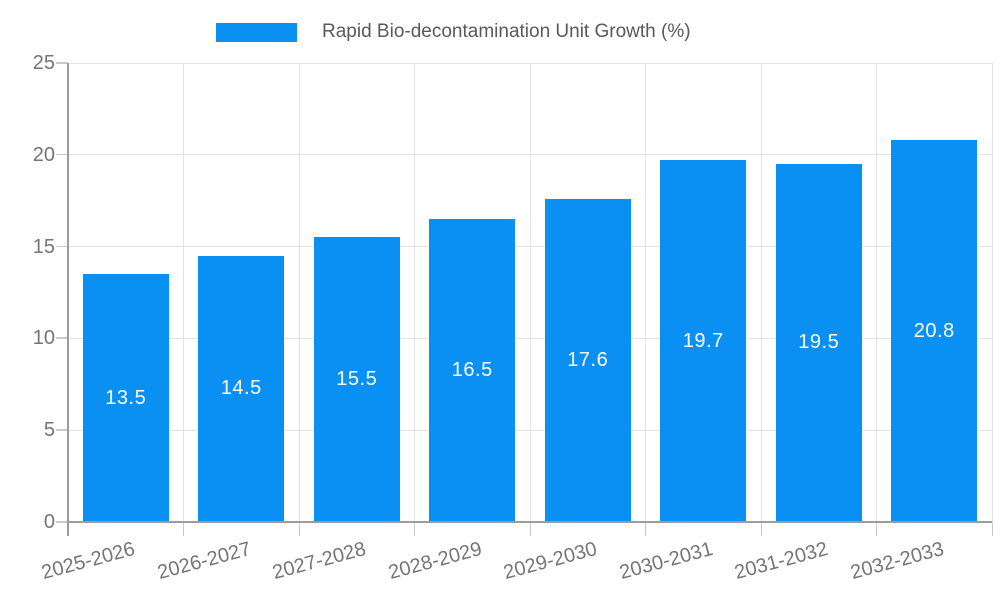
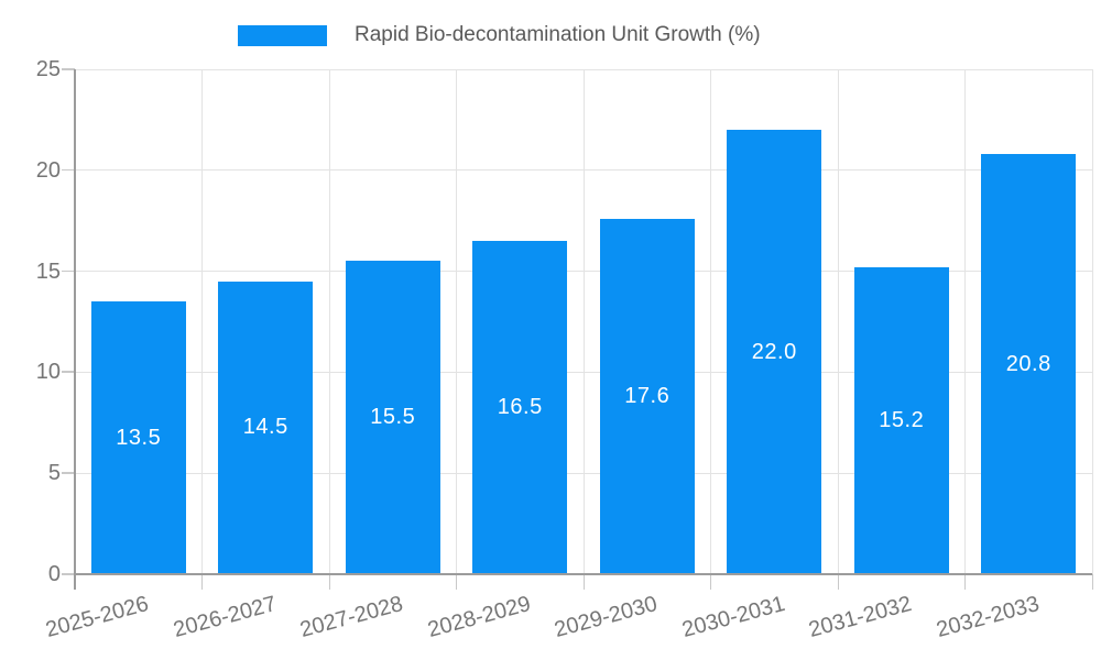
2030-2031: 19.7 -> 22.0
2031-2032: 19.5 -> 15.2
